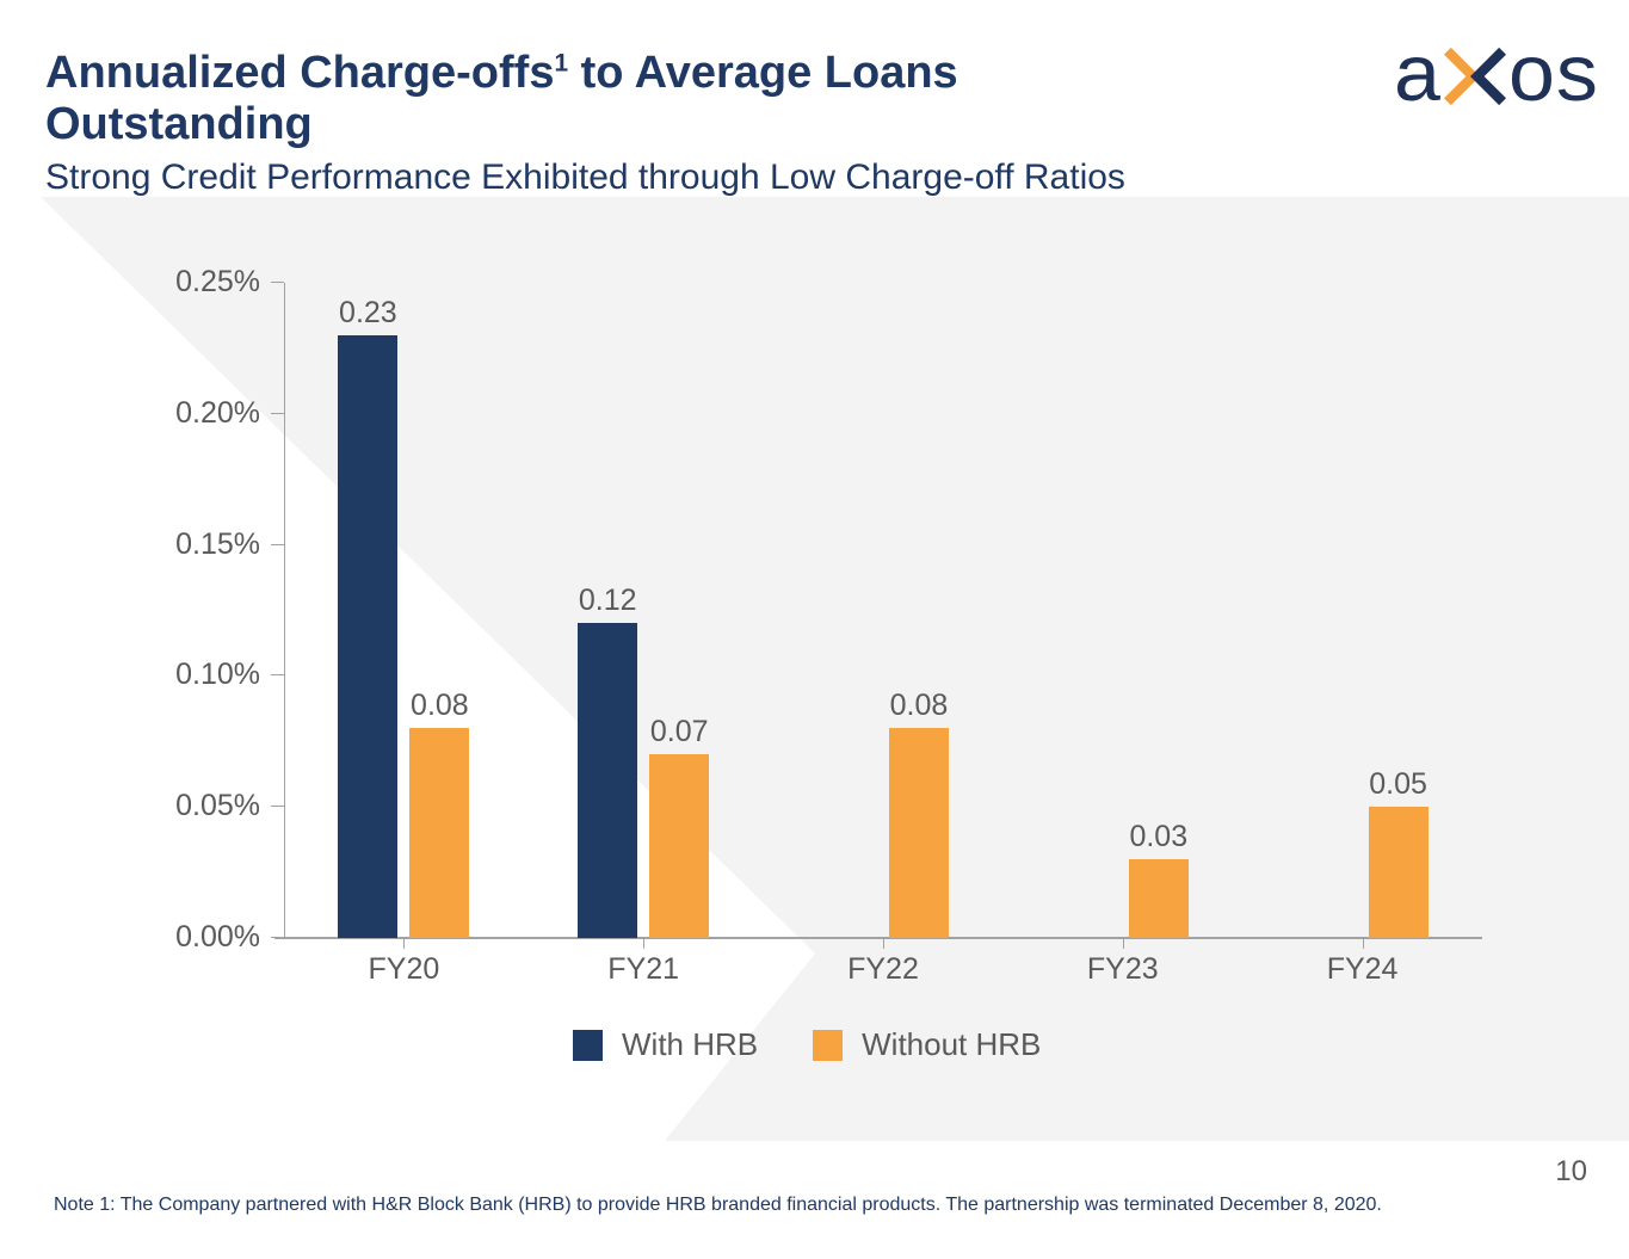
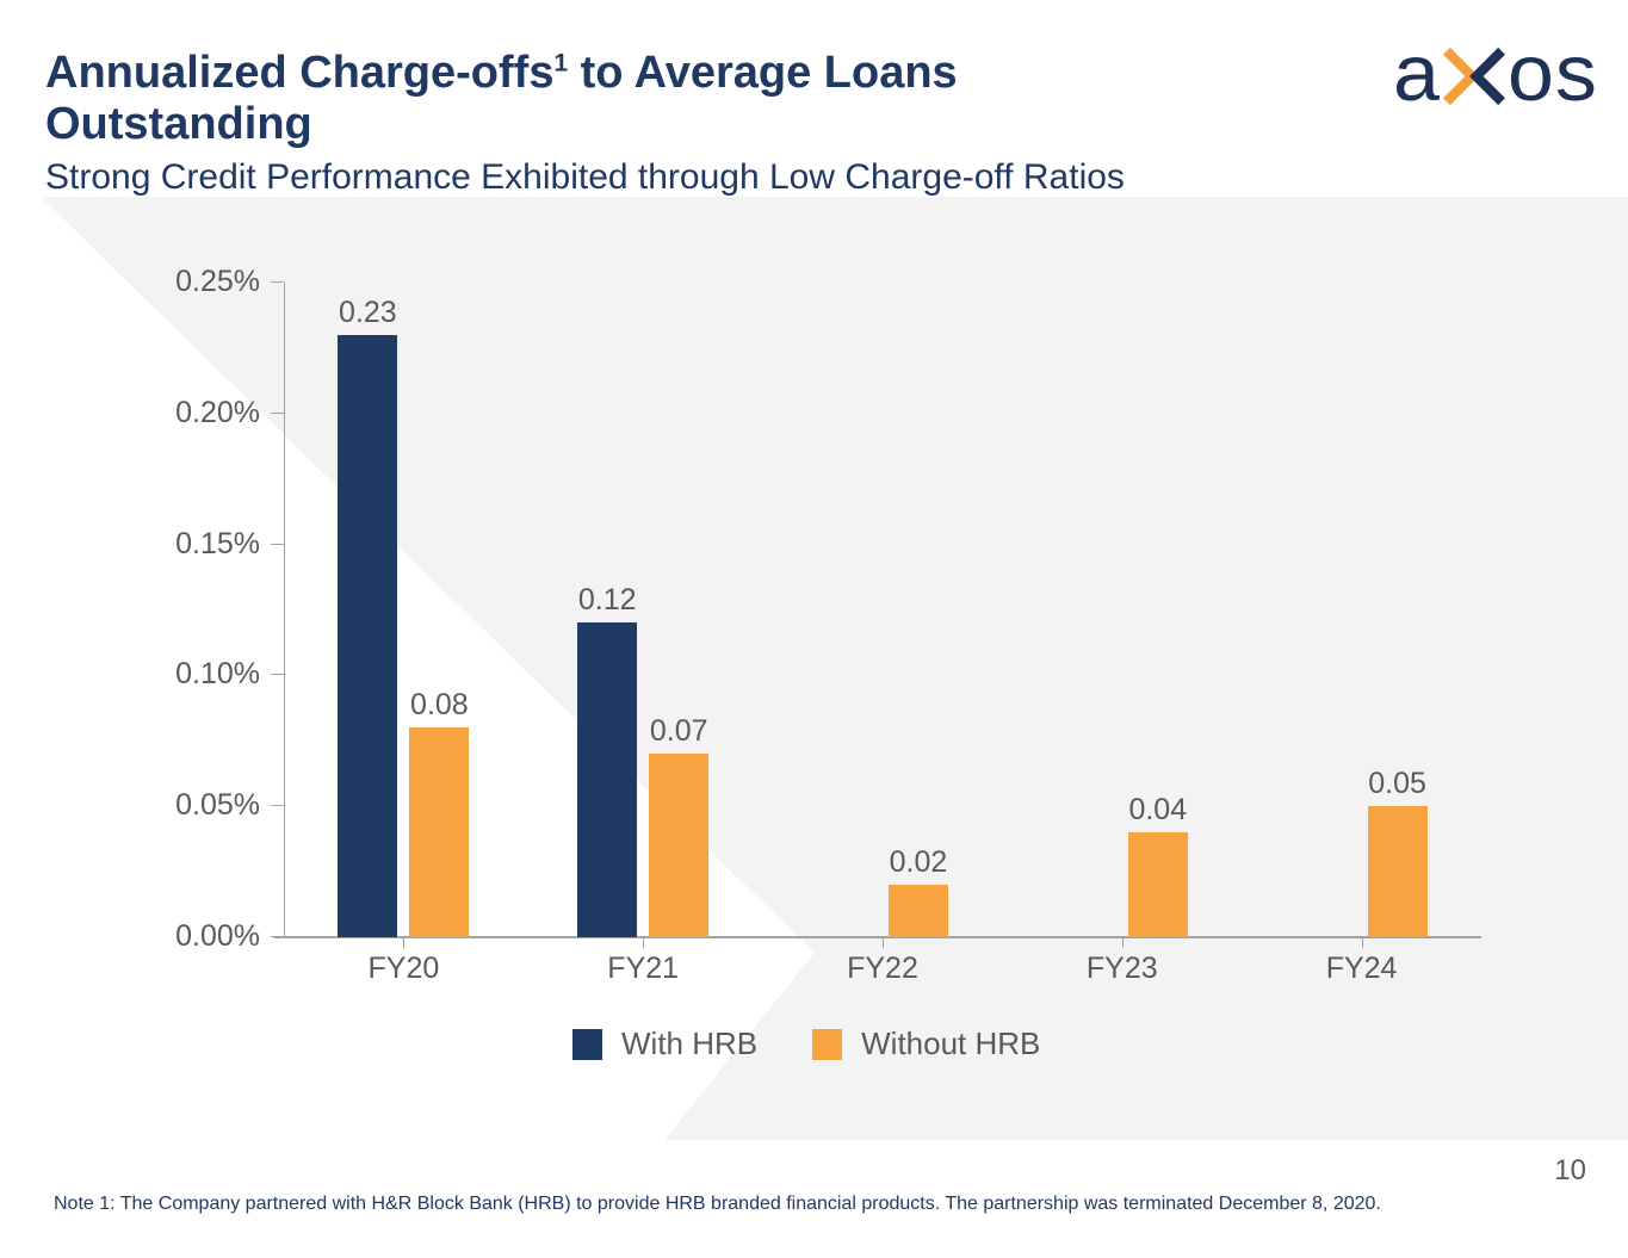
Without HRB/FY22: 0.08 -> 0.02
Without HRB/FY23: 0.03 -> 0.04
